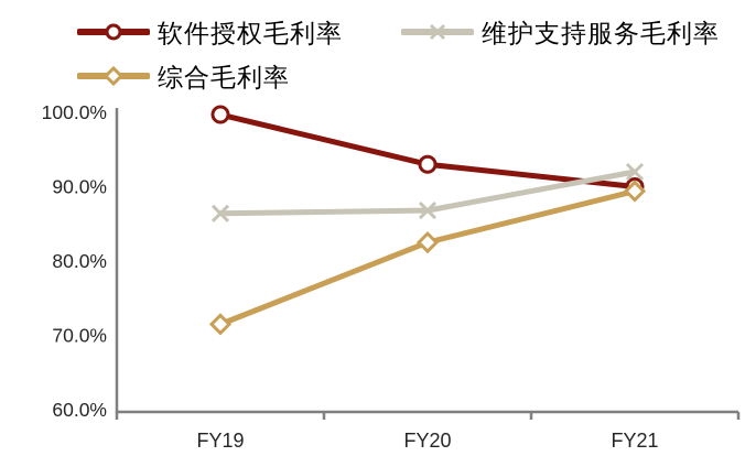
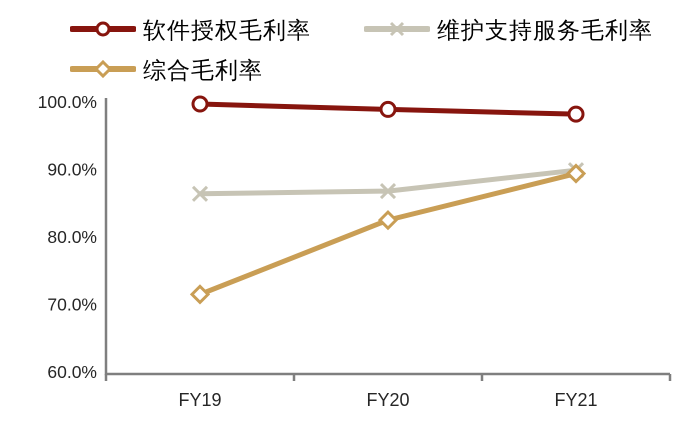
软件授权毛利率/FY20: 93% -> 99%
软件授权毛利率/FY21: 90% -> 98%
维护支持服务毛利率/FY21: 92% -> 90%
